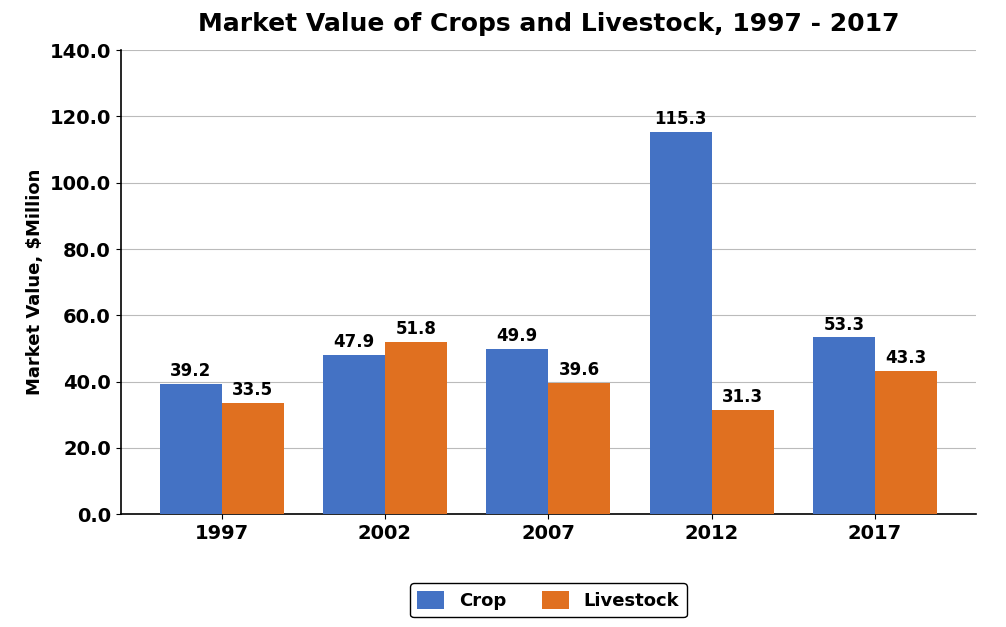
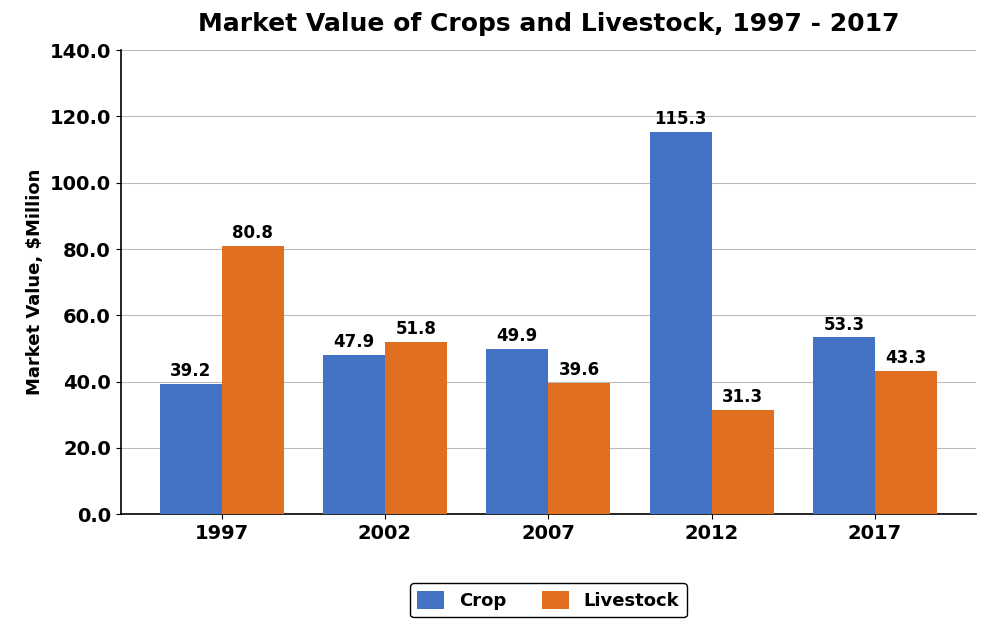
Livestock/1997: 33.5 -> 80.8
